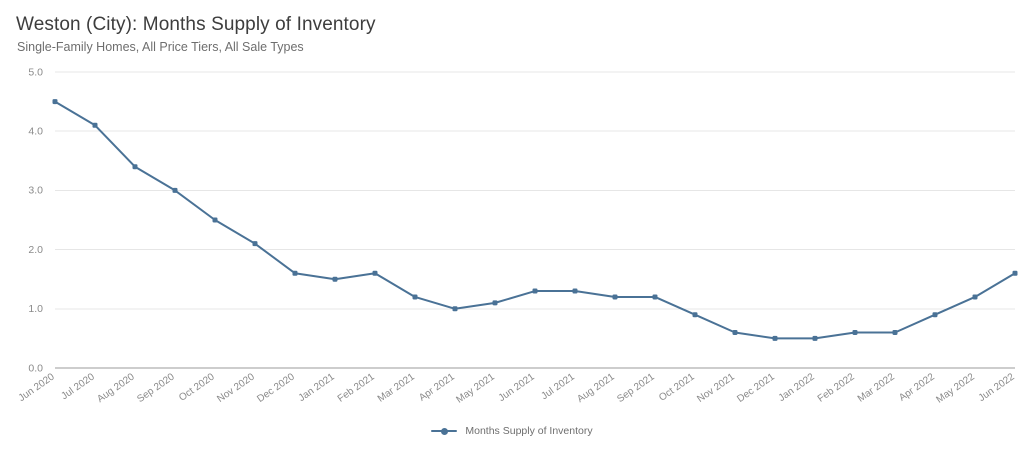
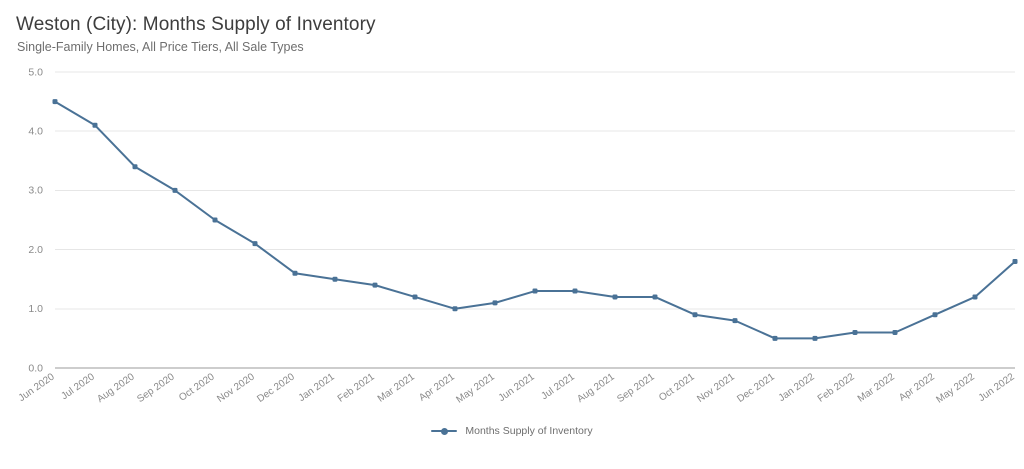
Feb 2021: 1.6 -> 1.4
Nov 2021: 0.6 -> 0.8
Jun 2022: 1.6 -> 1.8
